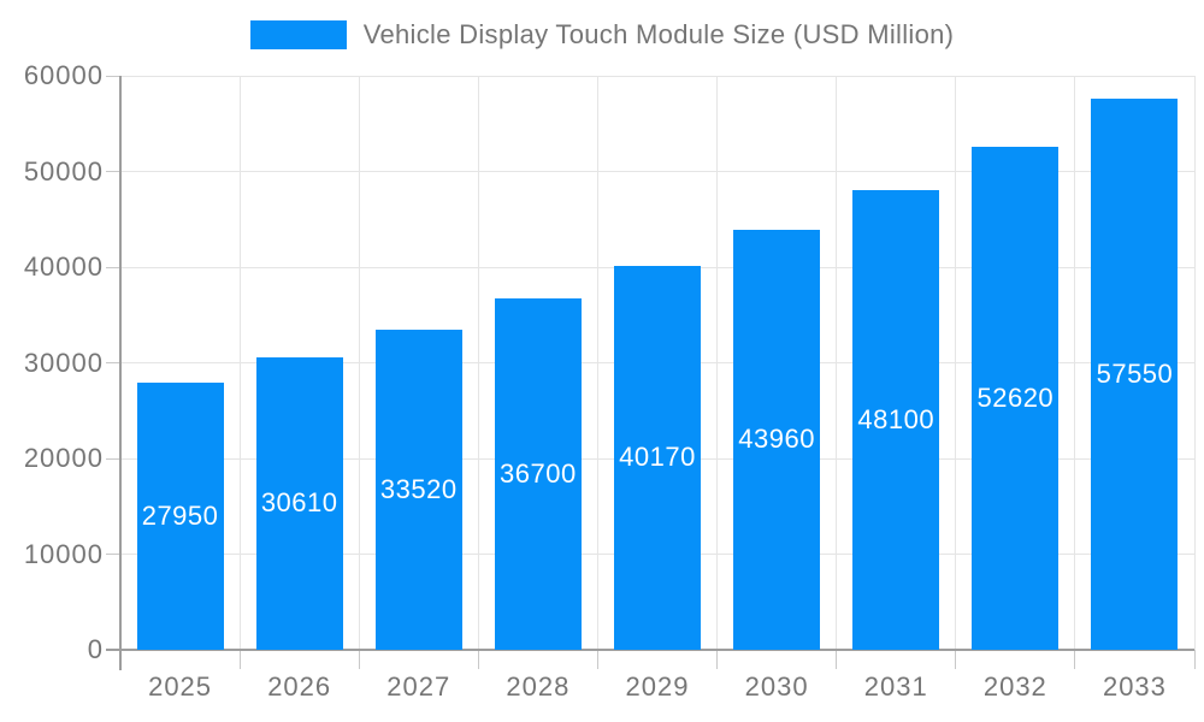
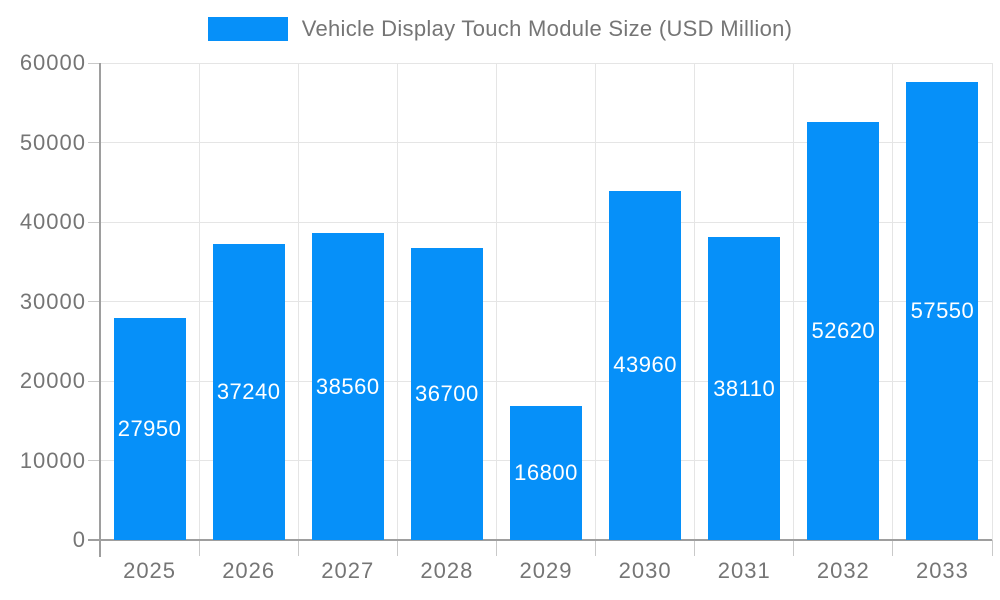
2026: 30610 -> 37240
2027: 33520 -> 38560
2029: 40170 -> 16800
2031: 48100 -> 38110
